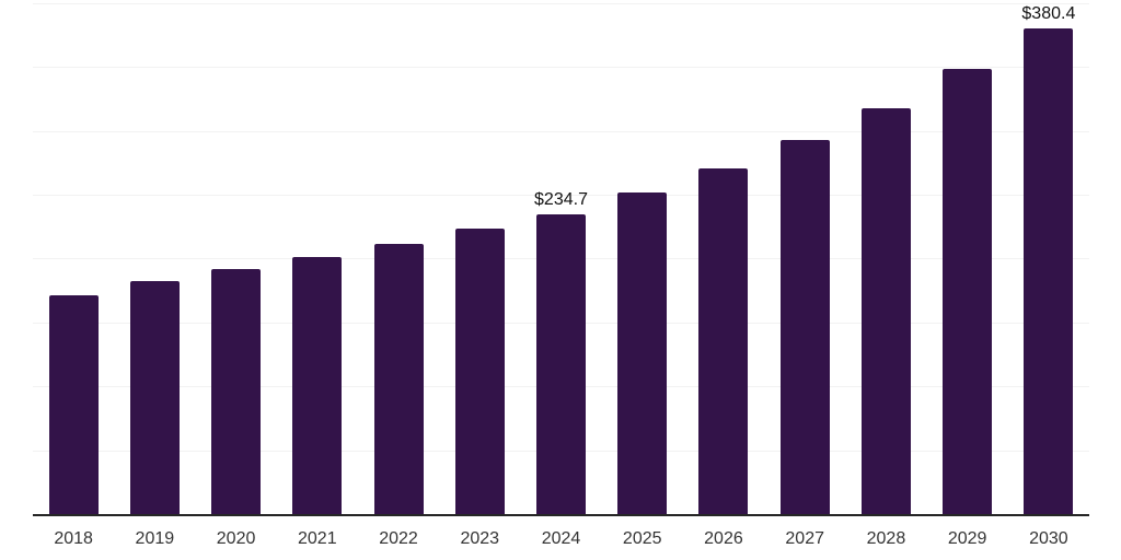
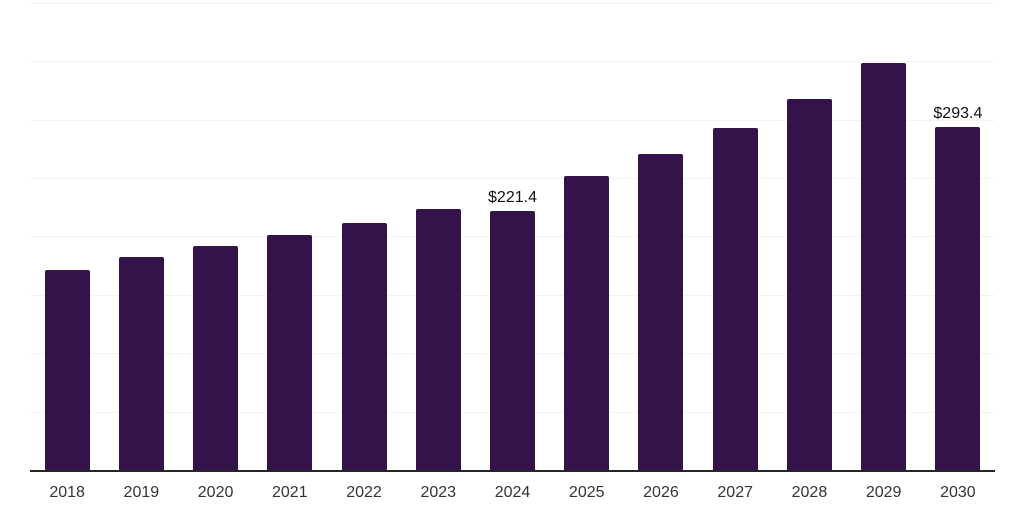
2024: $234.7 -> $221.4
2030: $380.4 -> $293.4
